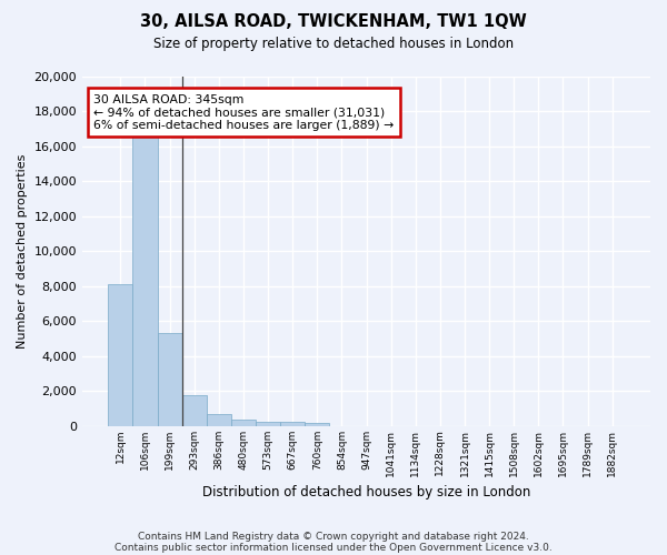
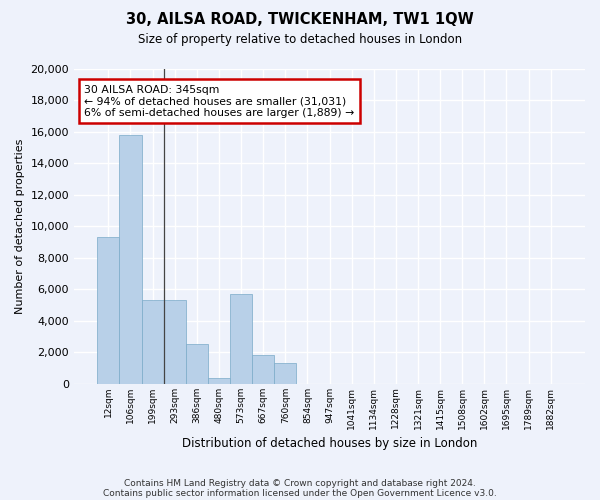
12sqm: 8,100 -> 9,300
106sqm: 16,600 -> 15,800
293sqm: 1,800 -> 5,300
386sqm: 700 -> 2,500
573sqm: 300 -> 5,700
667sqm: 200 -> 1,800
760sqm: 200 -> 1,300
